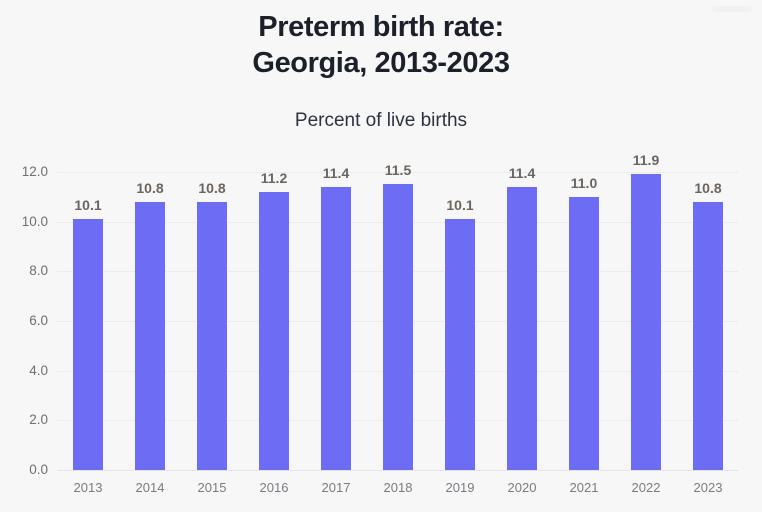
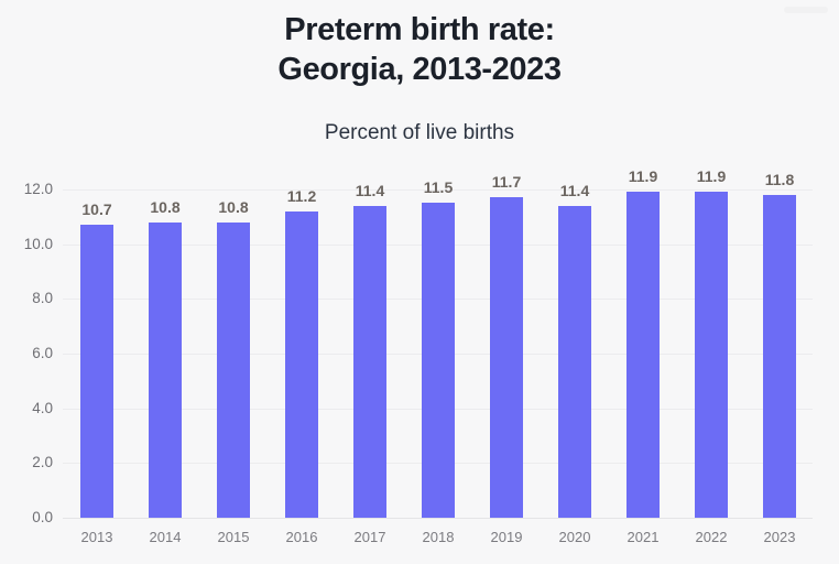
2013: 10.1 -> 10.7
2019: 10.1 -> 11.7
2021: 11.0 -> 11.9
2023: 10.8 -> 11.8
